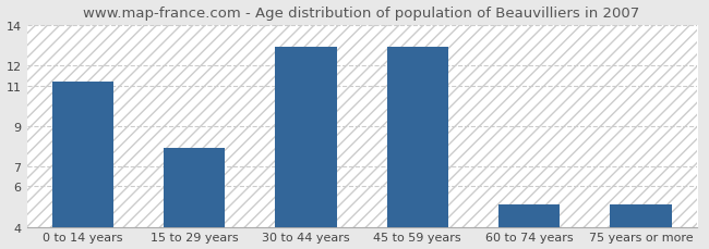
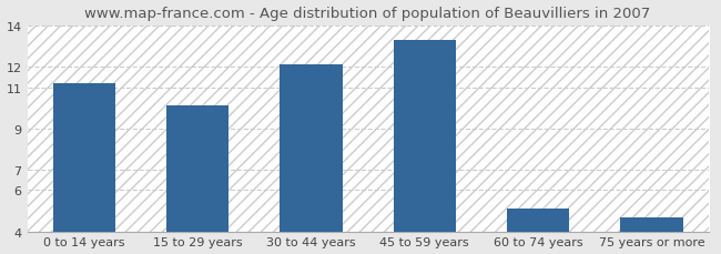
15 to 29 years: 7.9 -> 10.1
30 to 44 years: 12.9 -> 12.1
45 to 59 years: 12.9 -> 13.3
75 years or more: 5.1 -> 4.7
